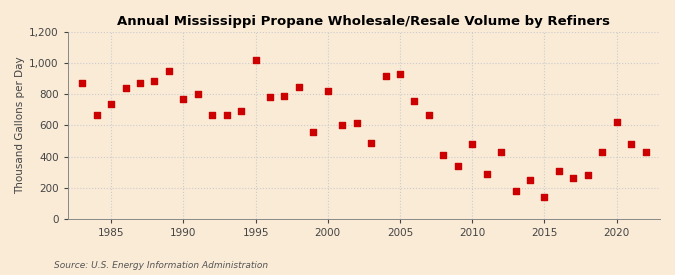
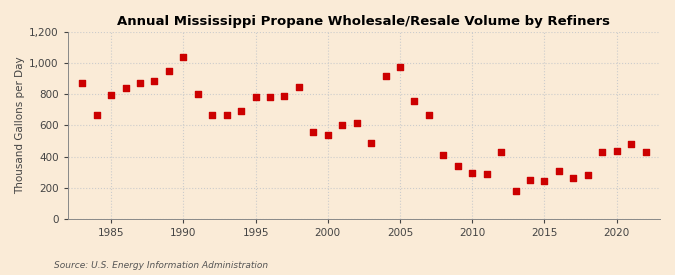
1985: 740 -> 800
1990: 770 -> 1,040
1995: 1,020 -> 780
2000: 820 -> 540
2005: 930 -> 980
2010: 480 -> 300
2015: 140 -> 240
2020: 620 -> 440
